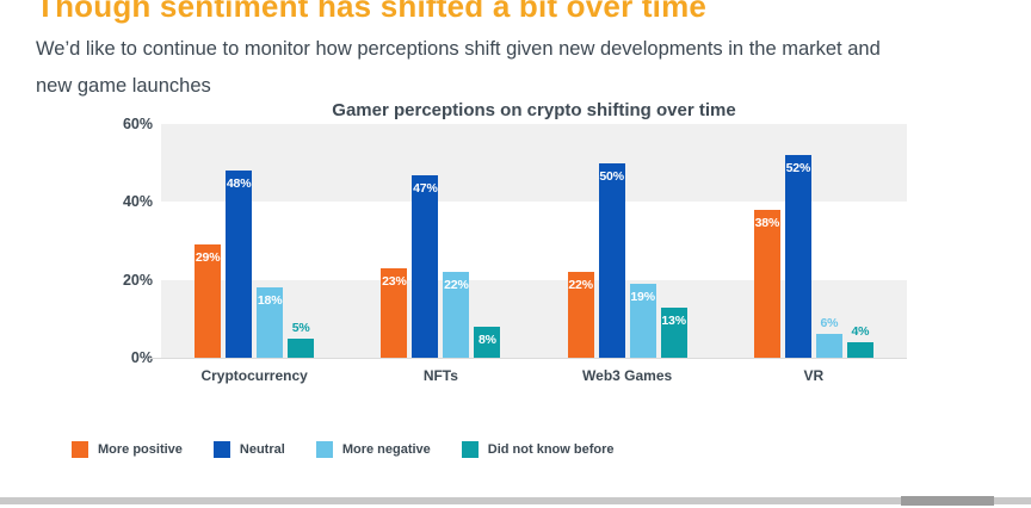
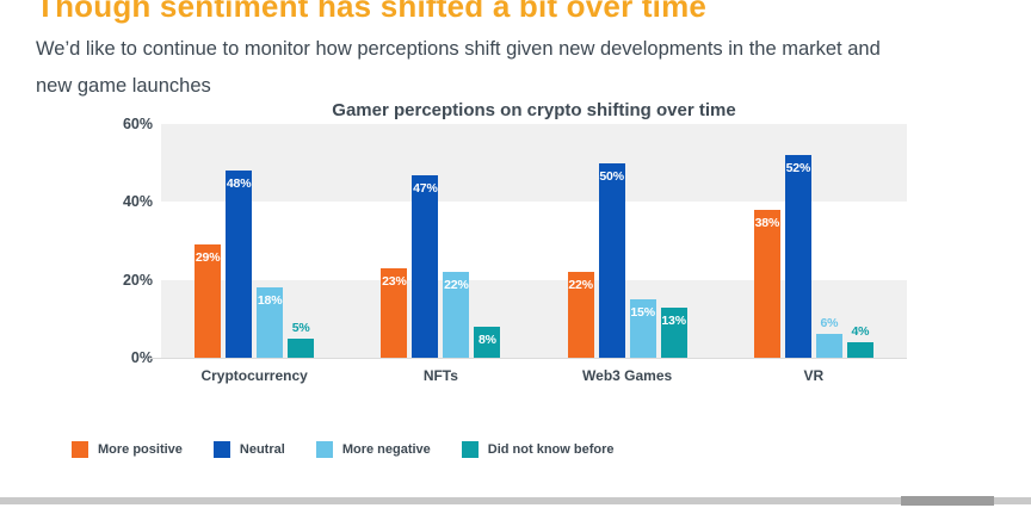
More negative/Web3 Games: 19% -> 15%
